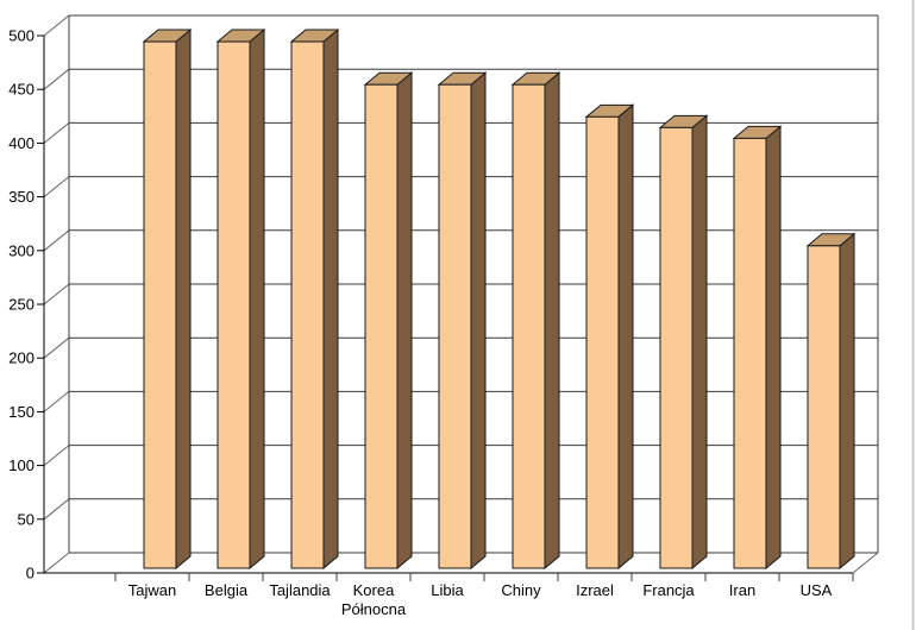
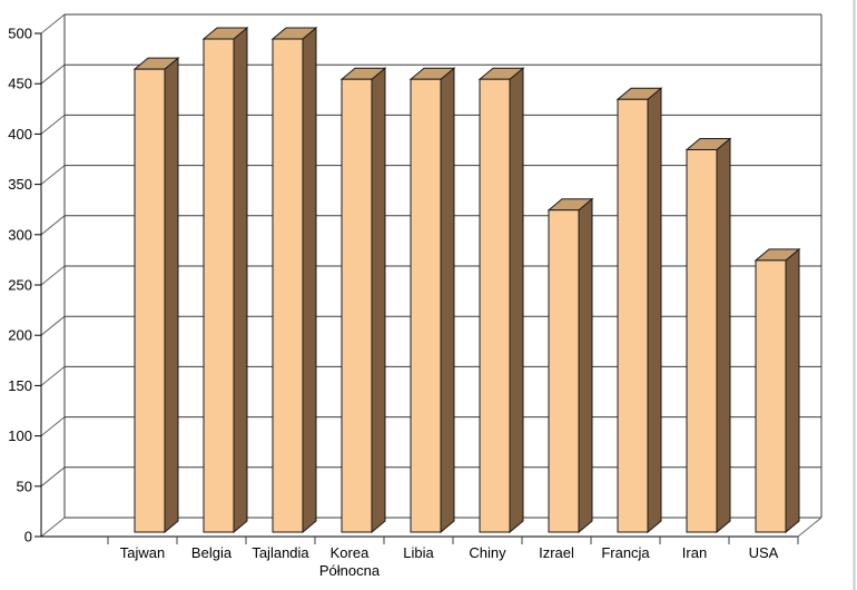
Tajwan: 490 -> 460
Izrael: 420 -> 320
Francja: 410 -> 430
Iran: 400 -> 380
USA: 300 -> 270
